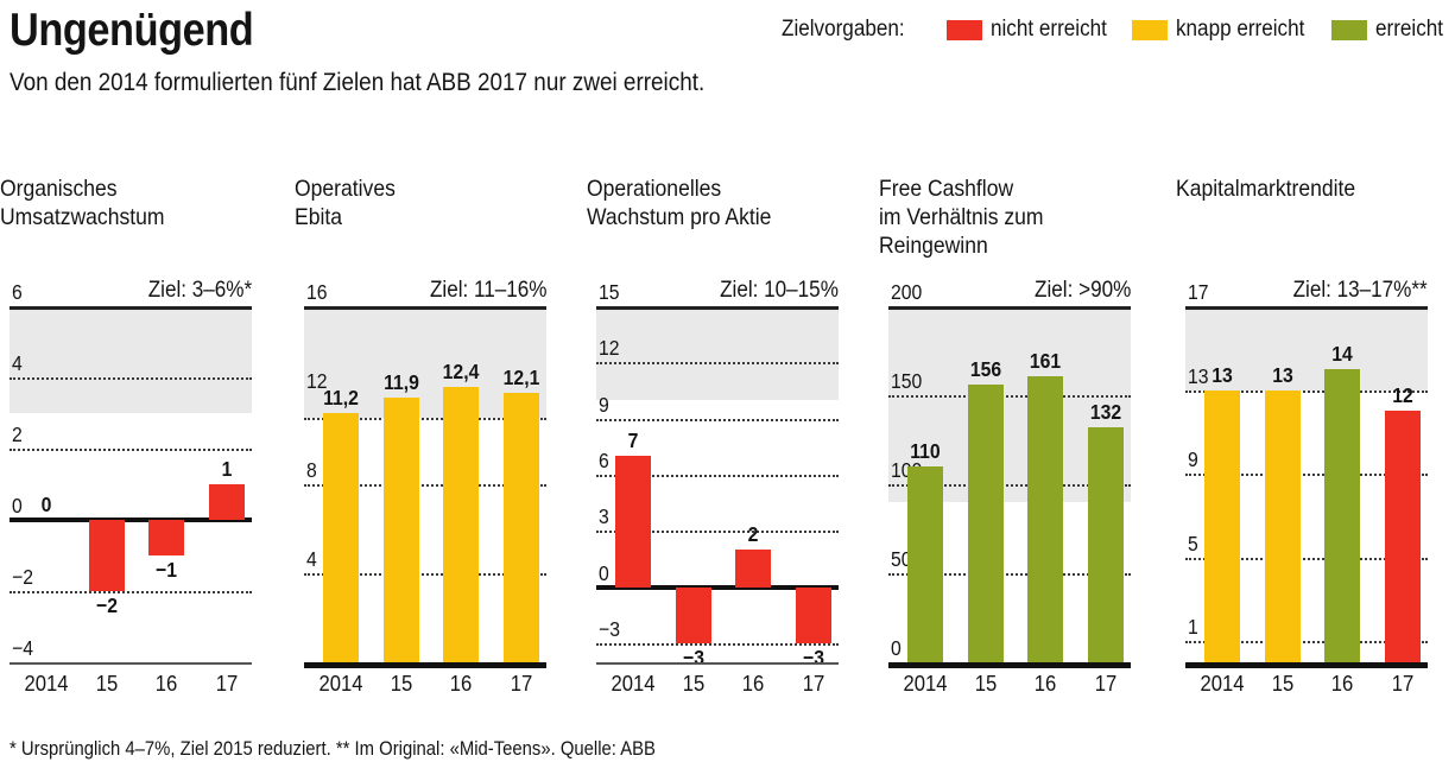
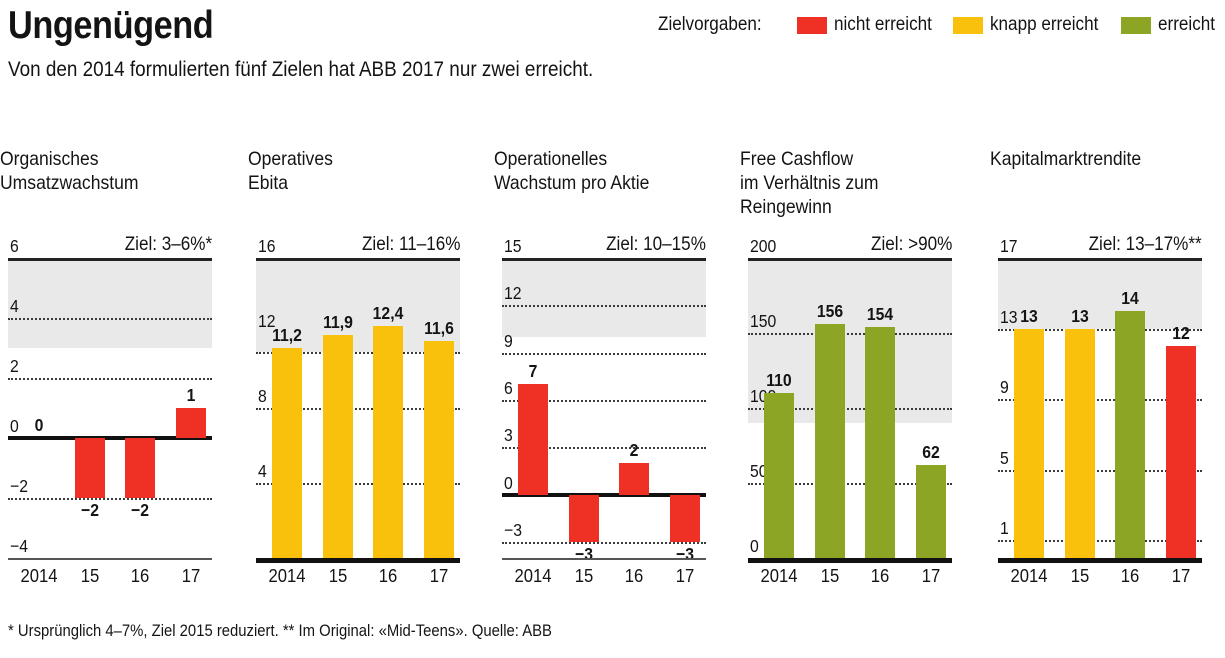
Organisches Umsatzwachstum/16: −1 -> −2
Operatives Ebita/17: 12,1 -> 11,6
Free Cashflow im Verhältnis zum Reingewinn/16: 161 -> 154
Free Cashflow im Verhältnis zum Reingewinn/17: 132 -> 62
